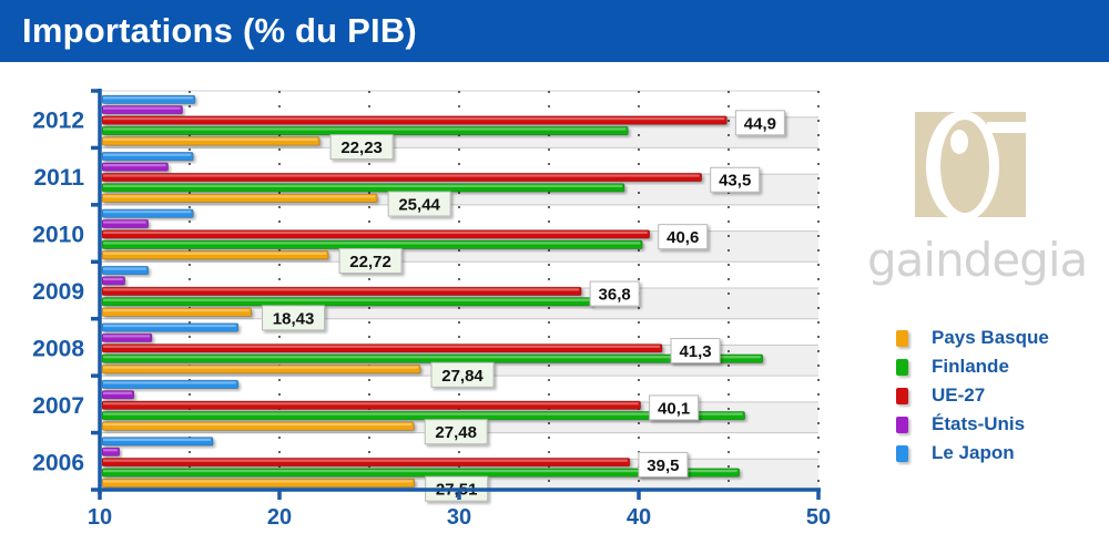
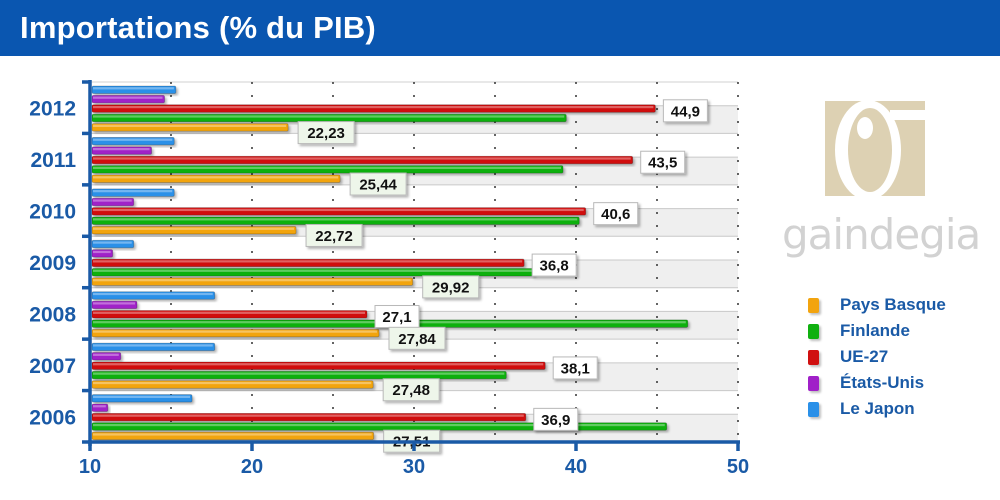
Pays Basque/2009: 18,43 -> 29,92
UE-27/2008: 41,3 -> 27,1
UE-27/2007: 40,1 -> 38,1
Finlande/2007: 45.9 -> 35.7
UE-27/2006: 39,5 -> 36,9
